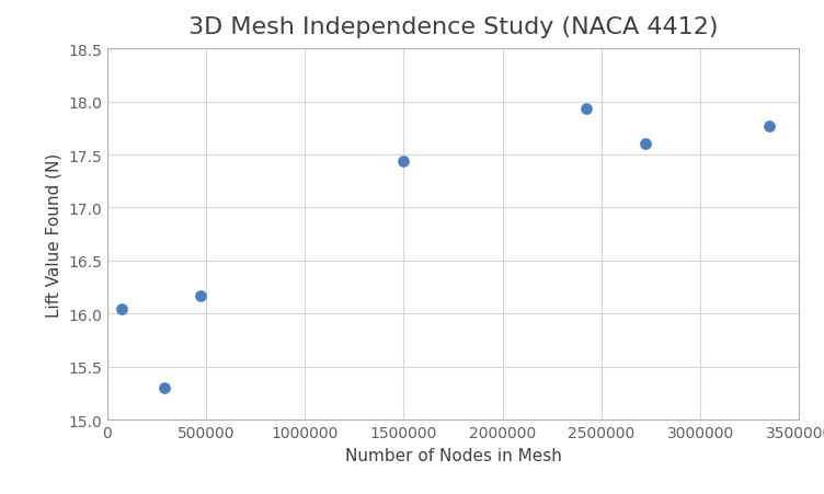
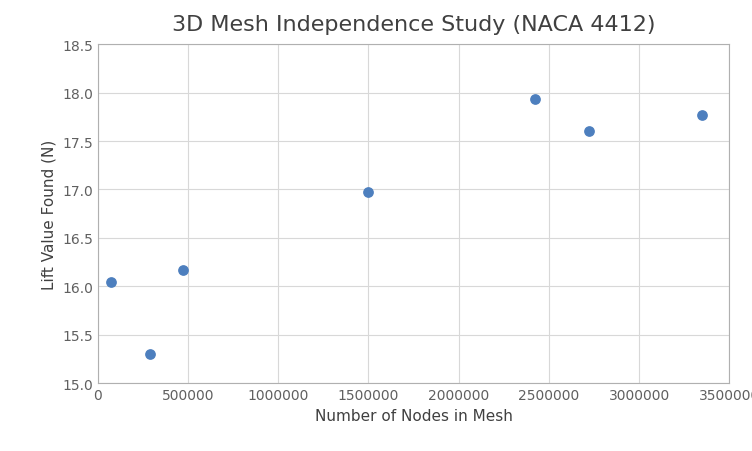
1500000: 17.44 -> 16.97
